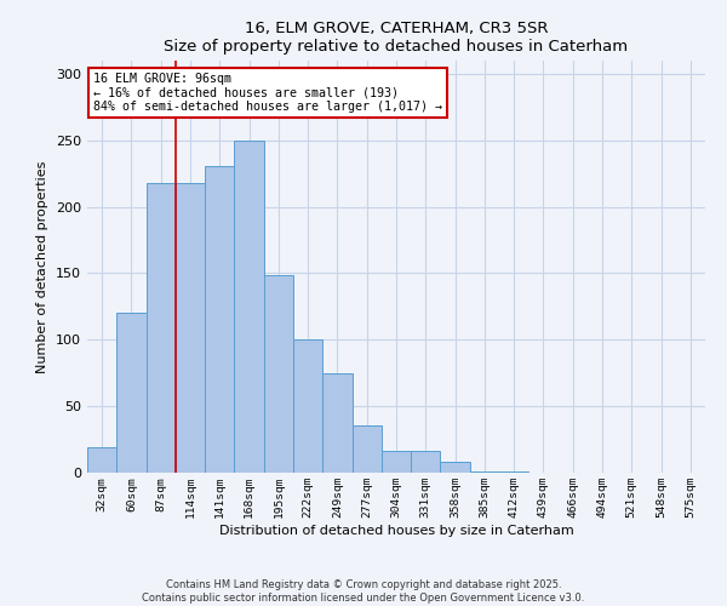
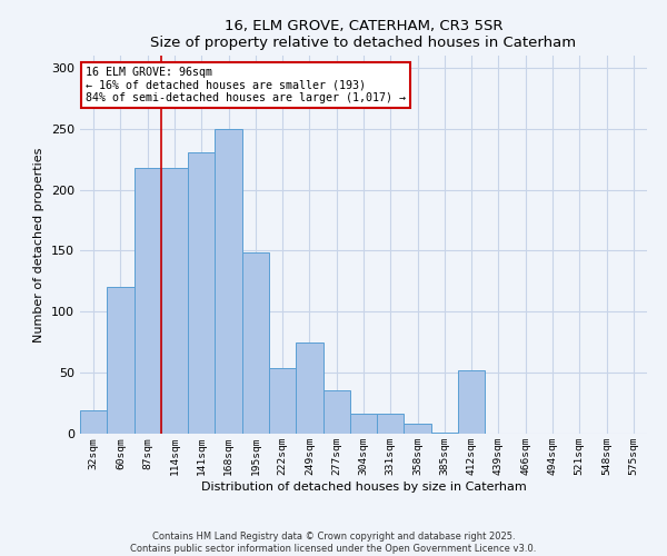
222sqm: 100 -> 54
412sqm: 1 -> 52
